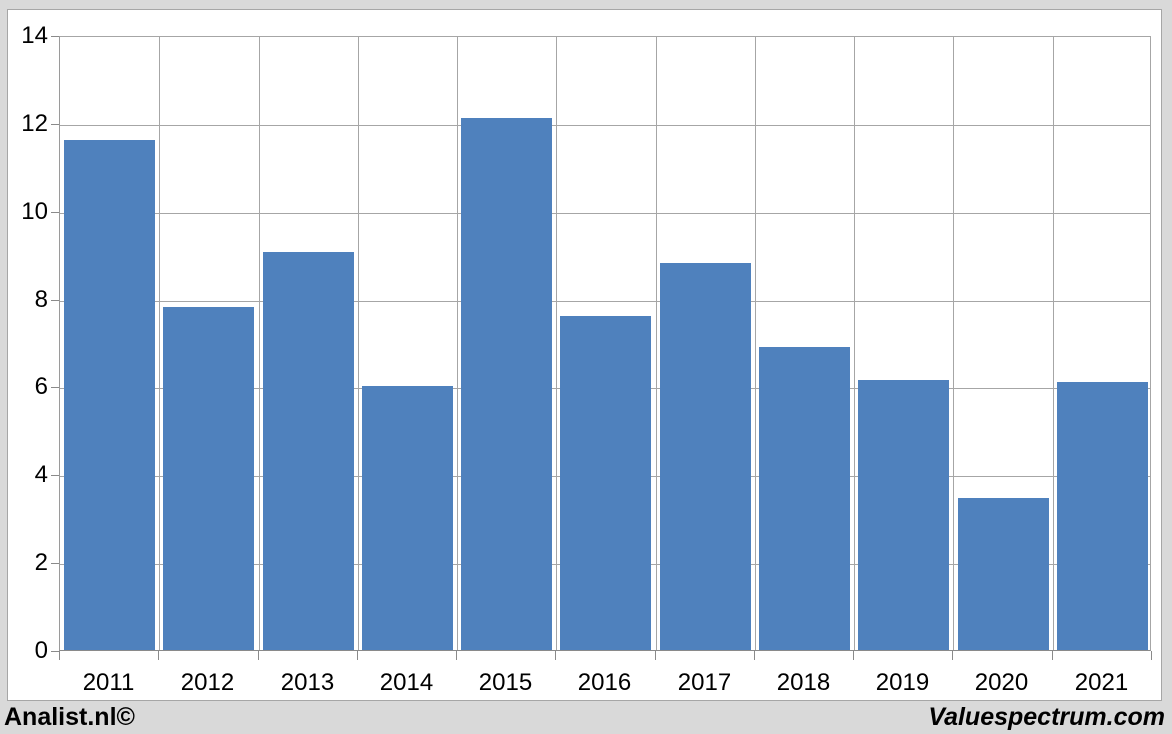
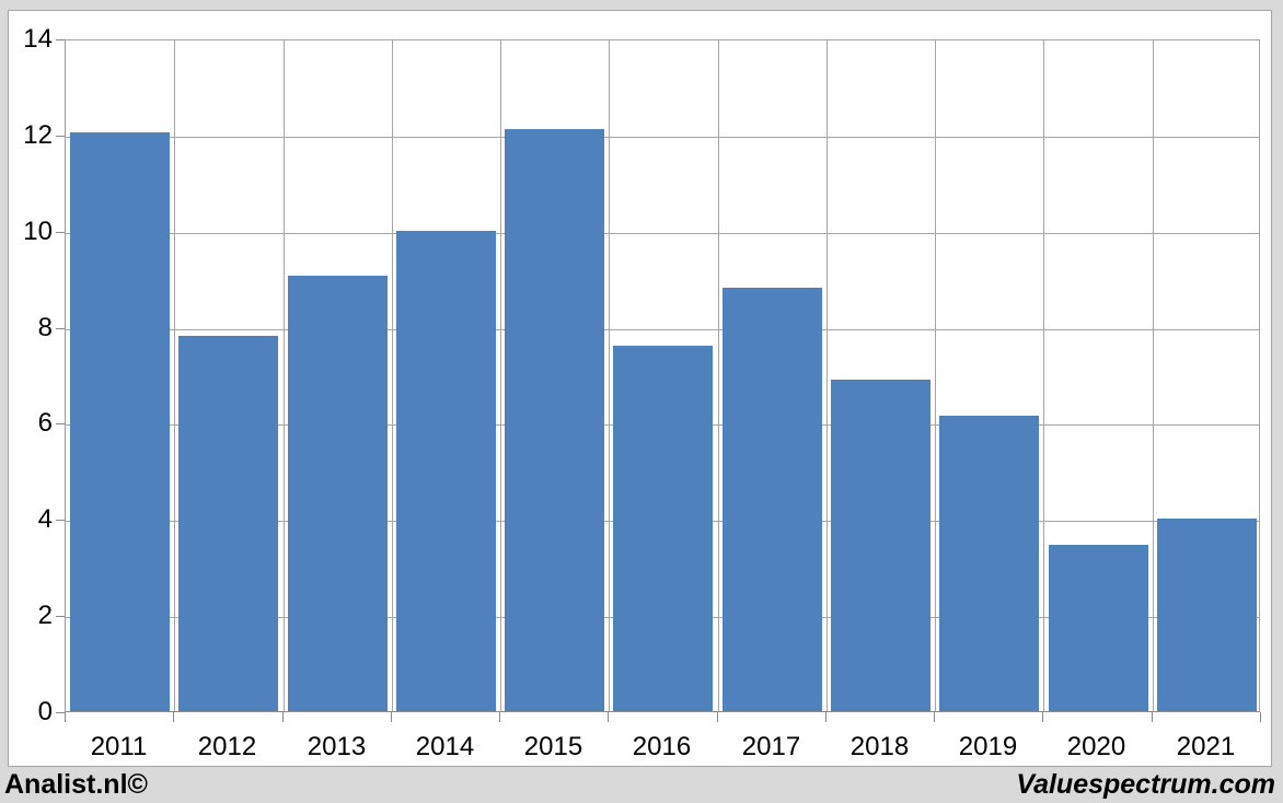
2011: 11.6 -> 12.1
2014: 6.0 -> 10.0
2021: 6.1 -> 4.0
